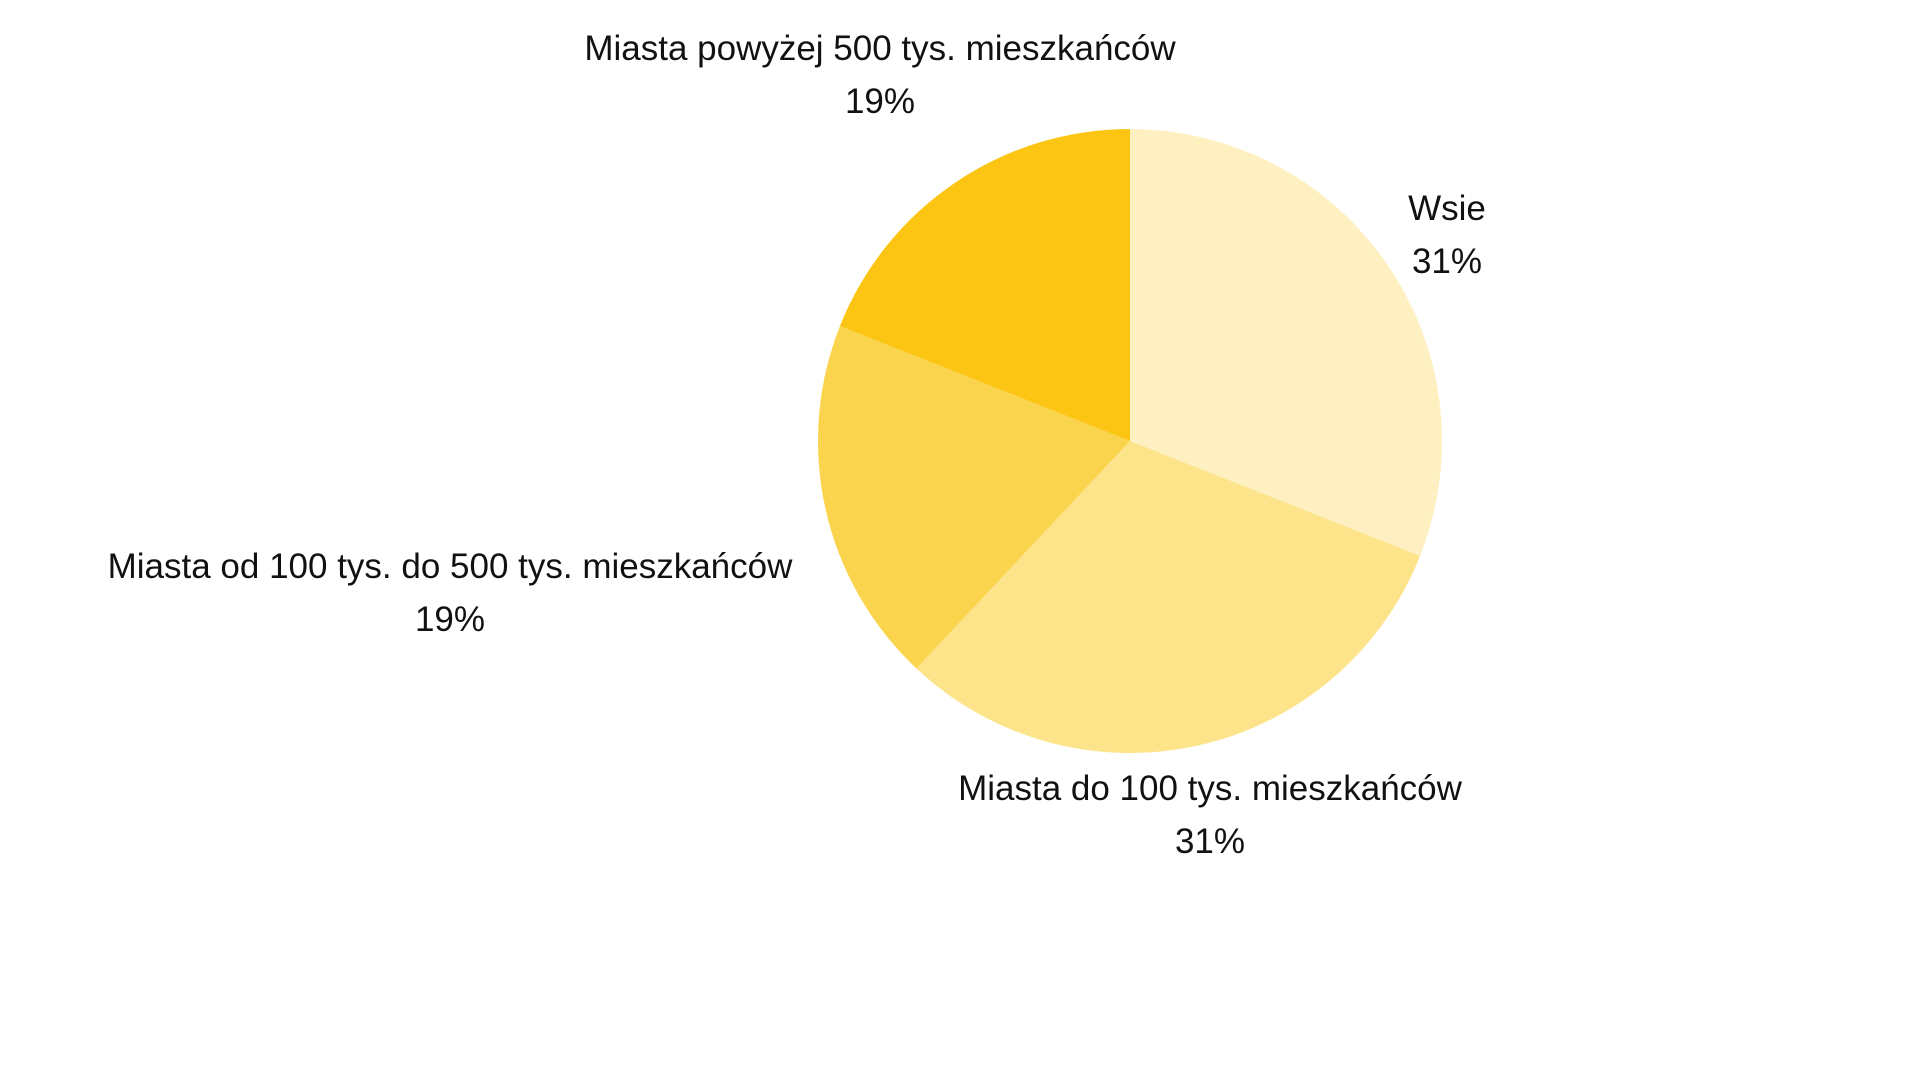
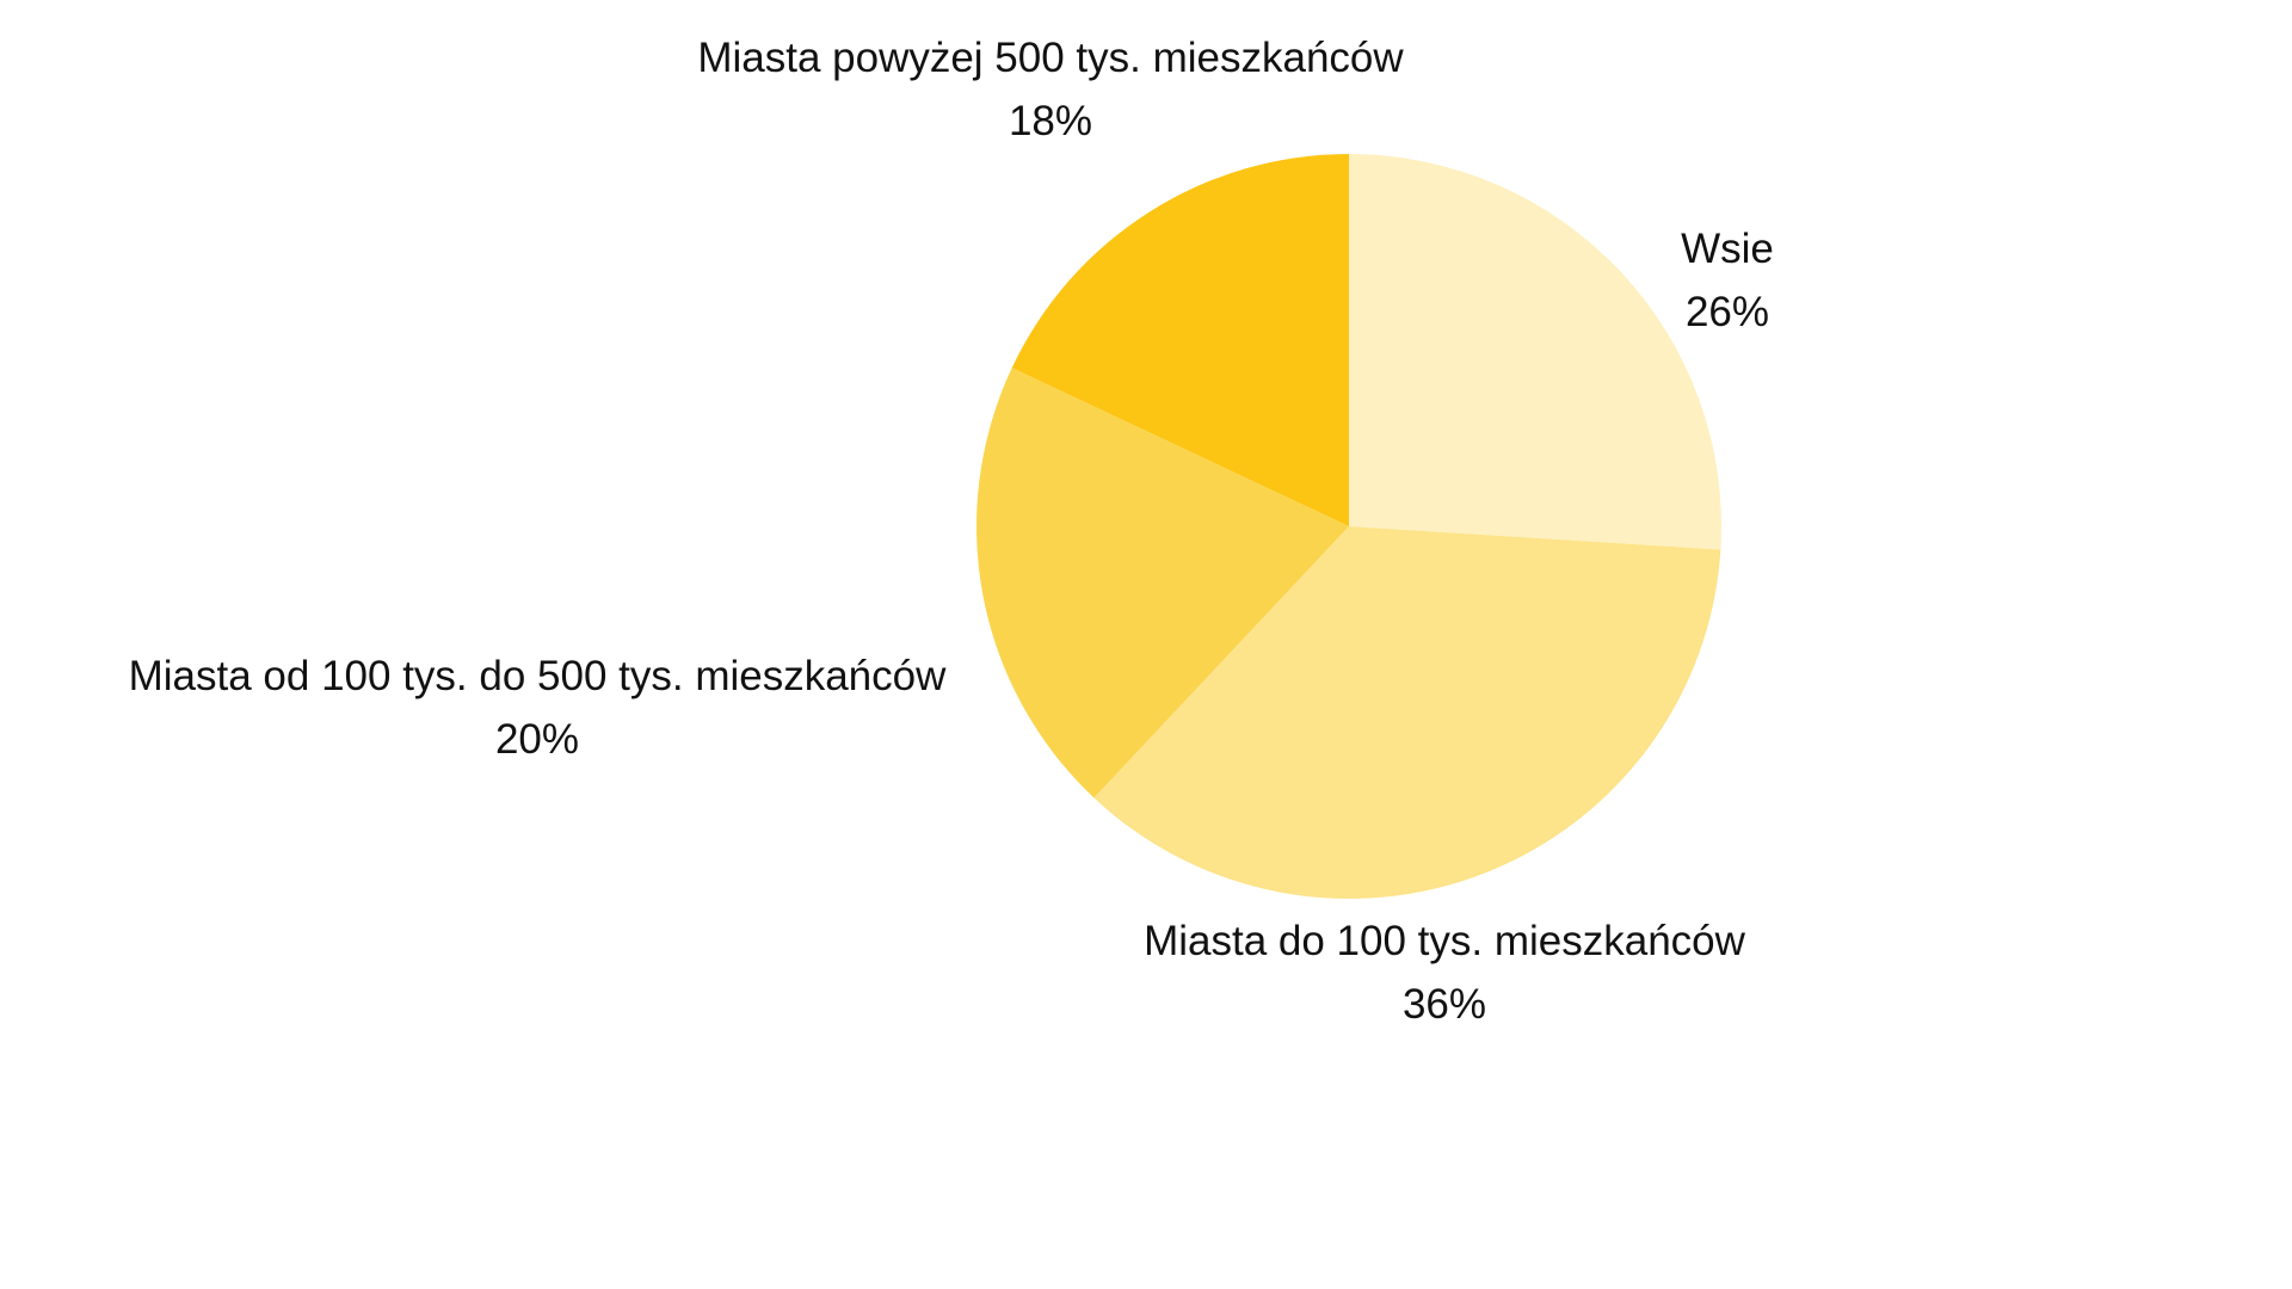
Wsie: 31% -> 26%
Miasta do 100 tys. mieszkańców: 31% -> 36%
Miasta od 100 tys. do 500 tys. mieszkańców: 19% -> 20%
Miasta powyżej 500 tys. mieszkańców: 19% -> 18%
